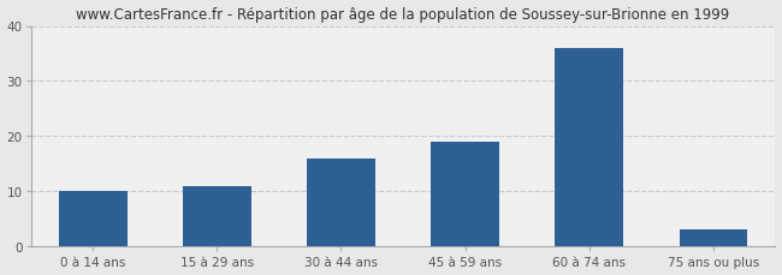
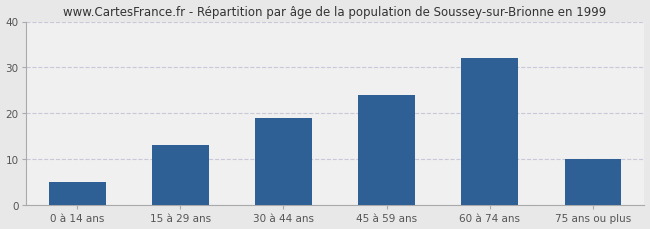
0 à 14 ans: 10 -> 5
15 à 29 ans: 11 -> 13
30 à 44 ans: 16 -> 19
45 à 59 ans: 19 -> 24
60 à 74 ans: 36 -> 32
75 ans ou plus: 3 -> 10
